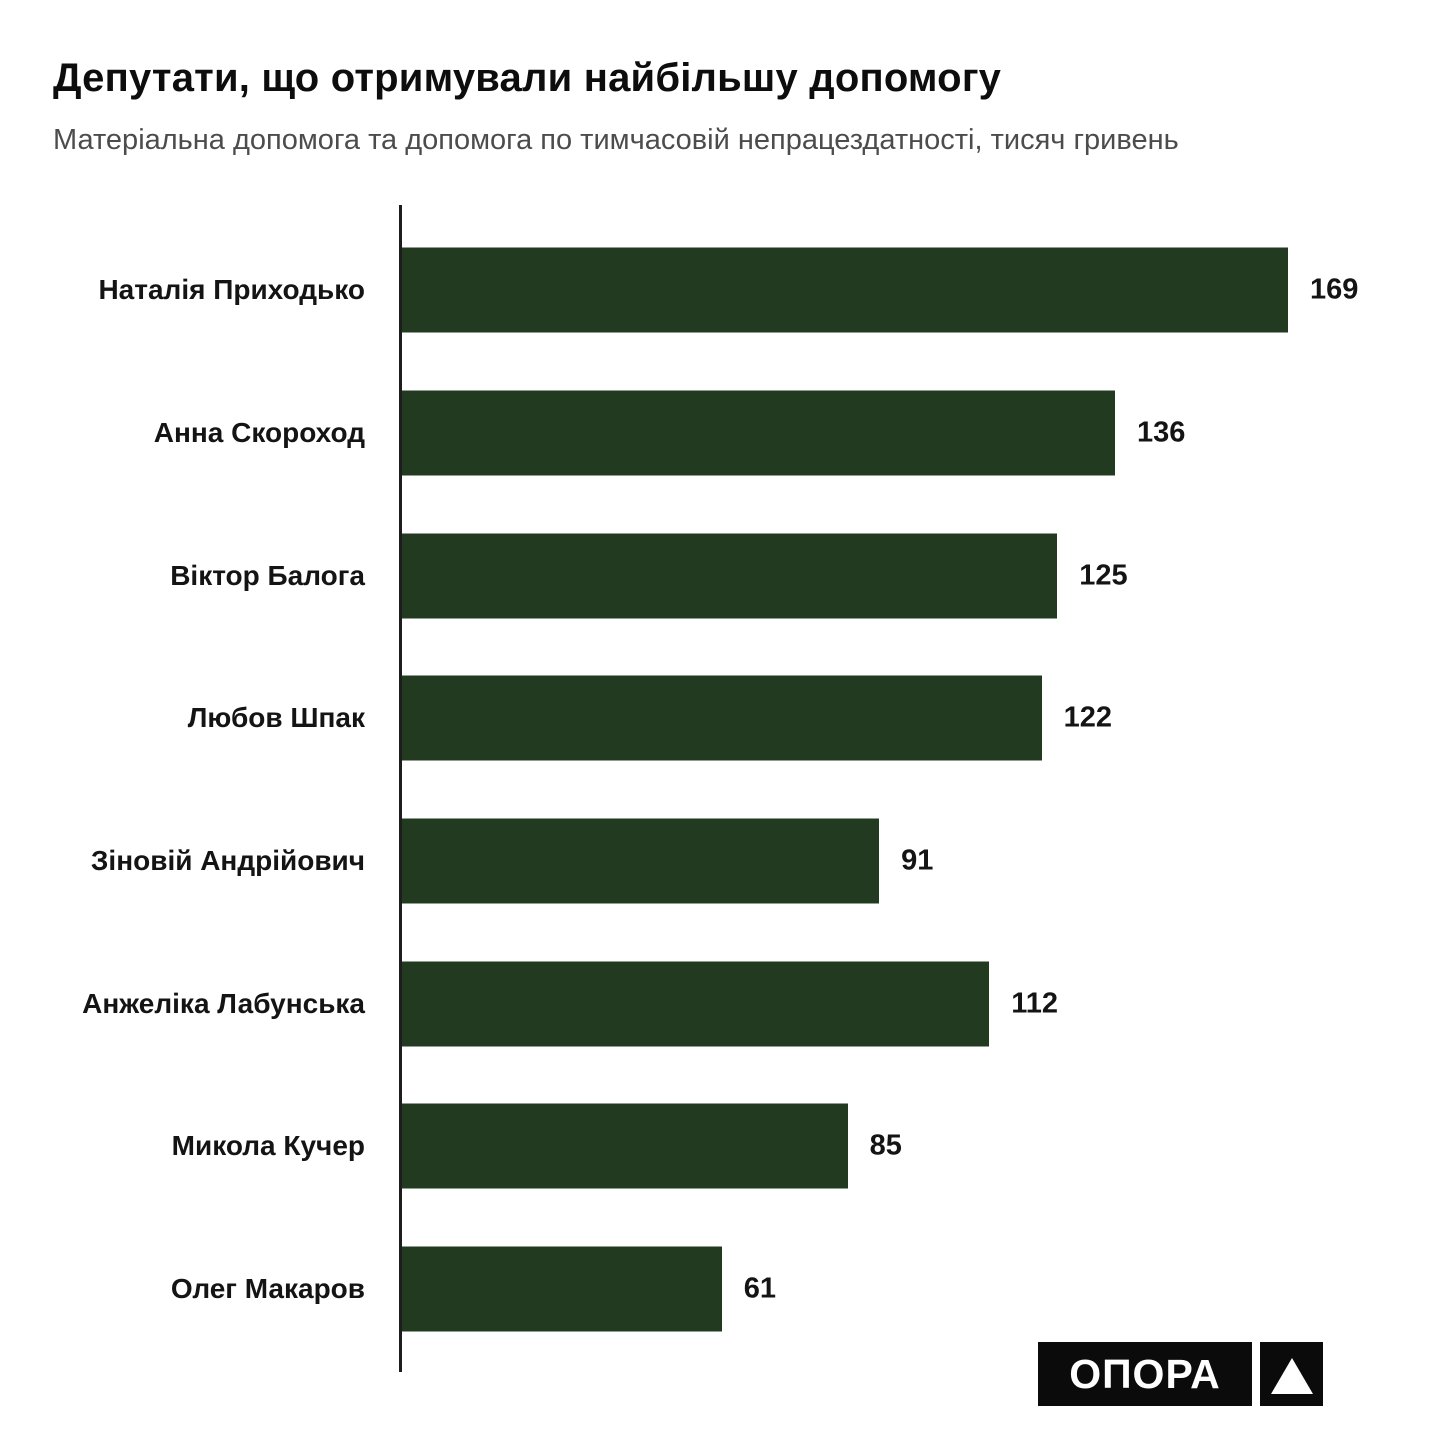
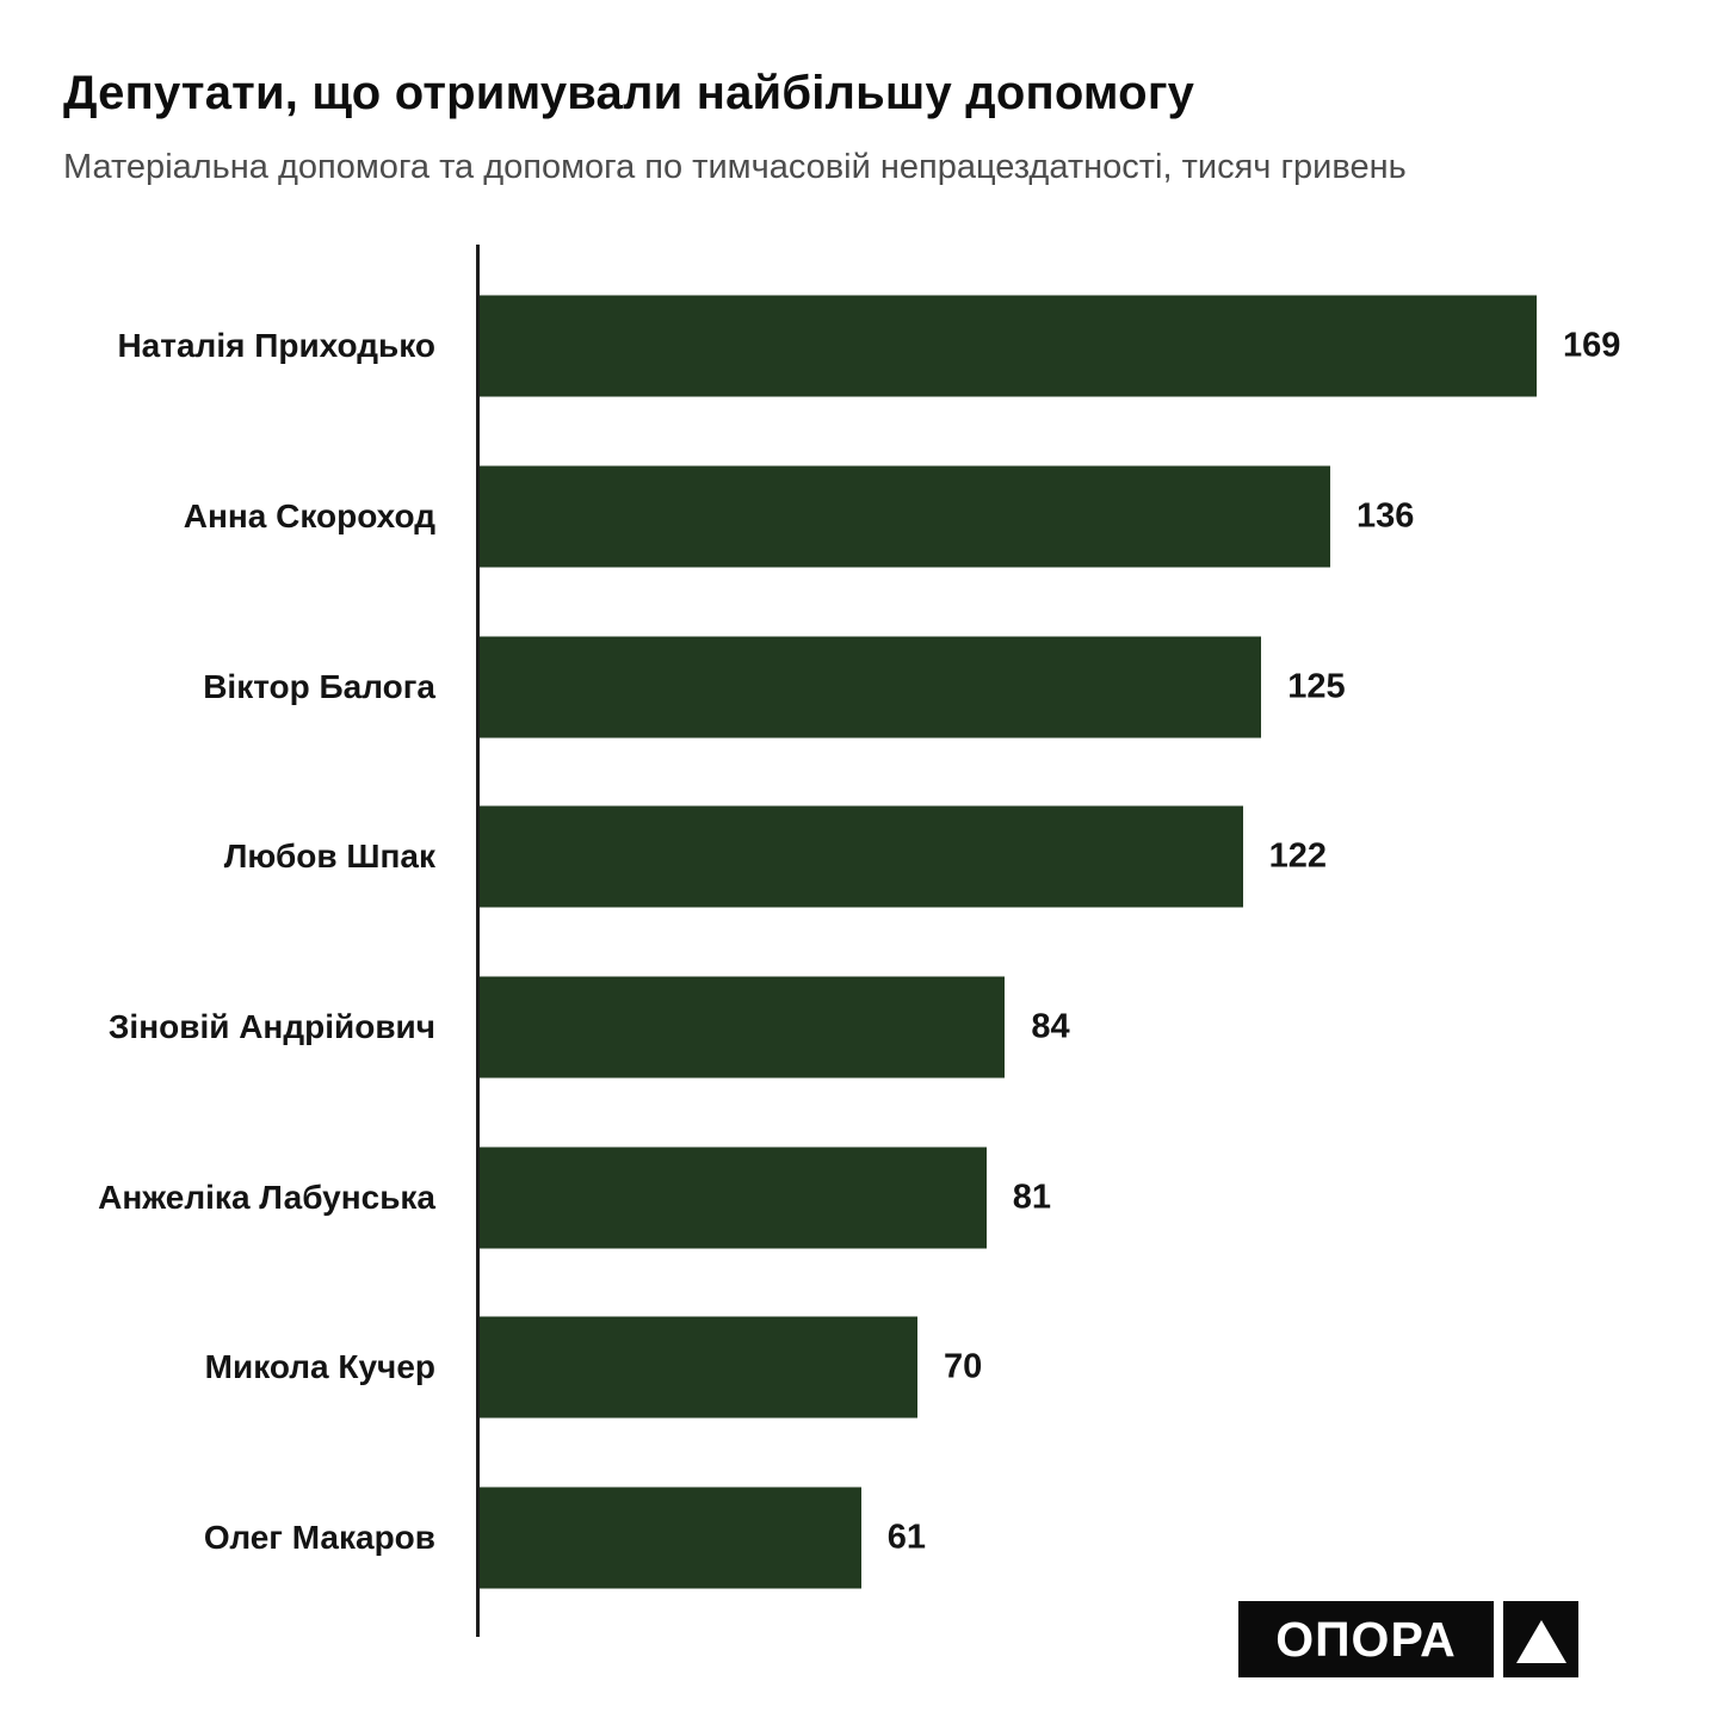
Зіновій Андрійович: 91 -> 84
Анжеліка Лабунська: 112 -> 81
Микола Кучер: 85 -> 70
